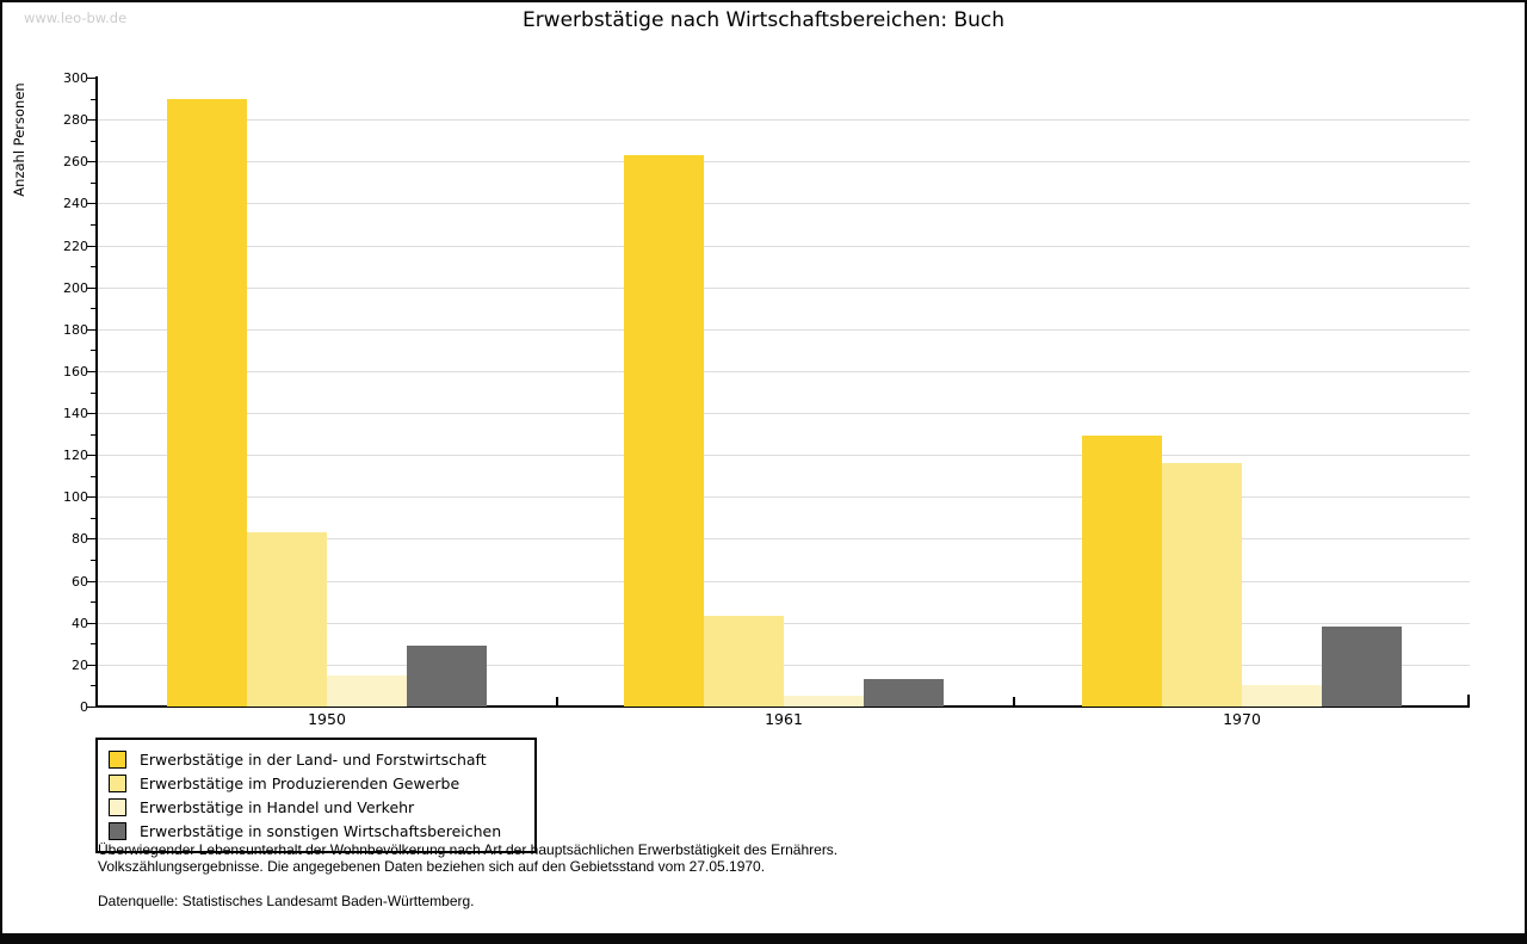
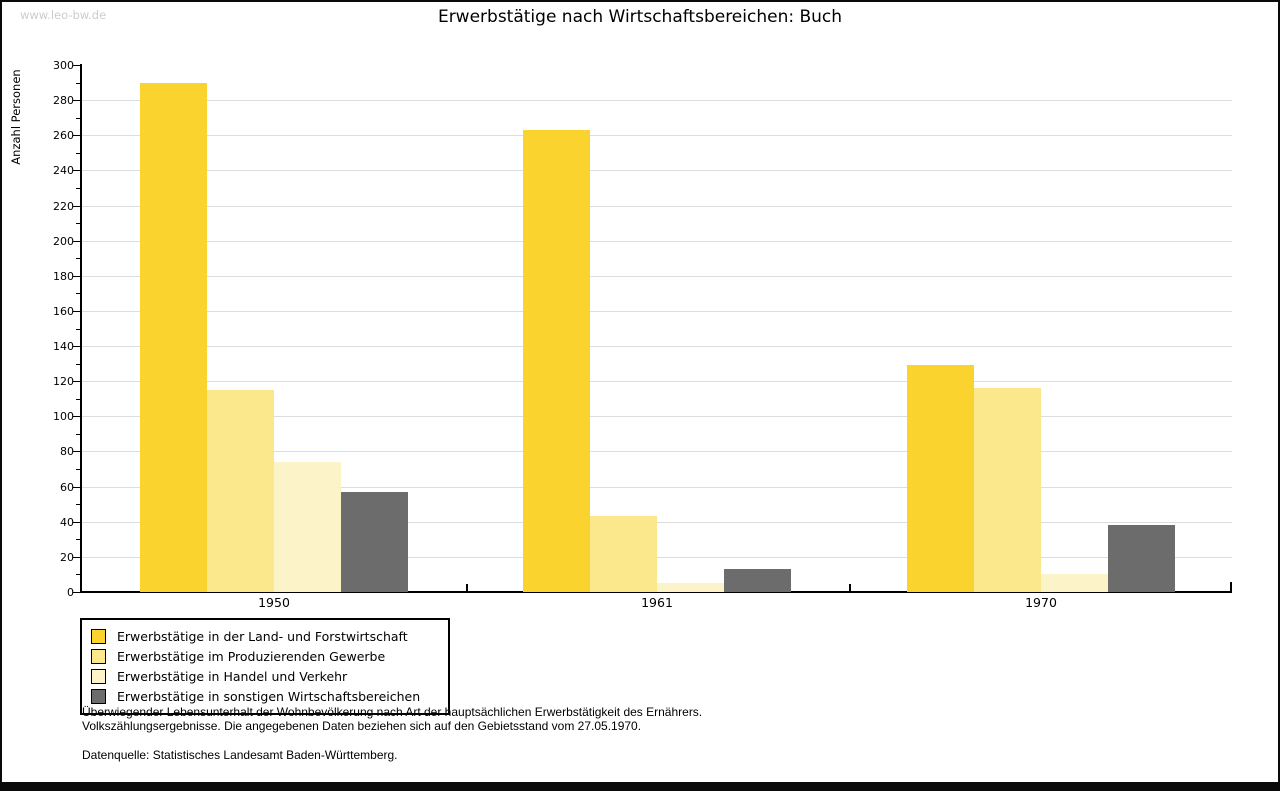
Erwerbstätige im Produzierenden Gewerbe/1950: 83 -> 115
Erwerbstätige in Handel und Verkehr/1950: 15 -> 74
Erwerbstätige in sonstigen Wirtschaftsbereichen/1950: 29 -> 57
